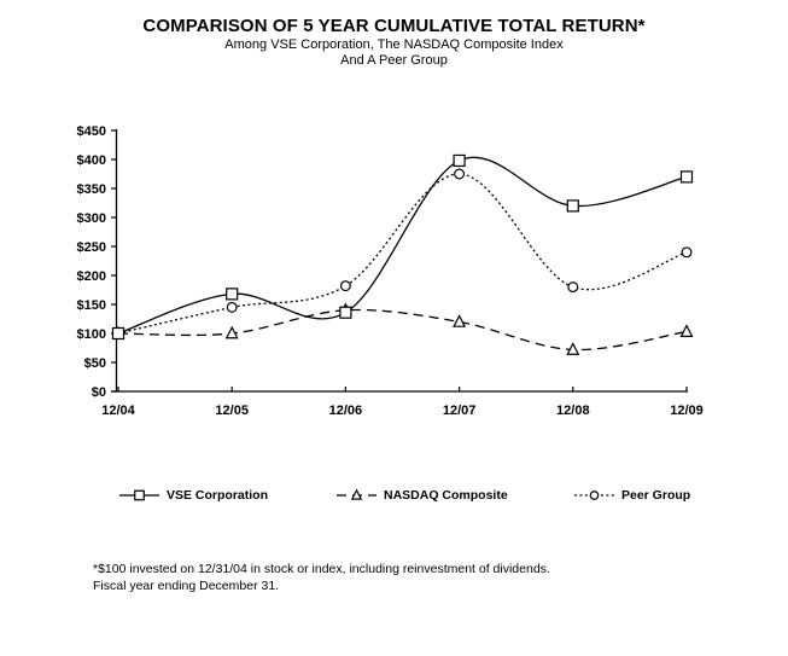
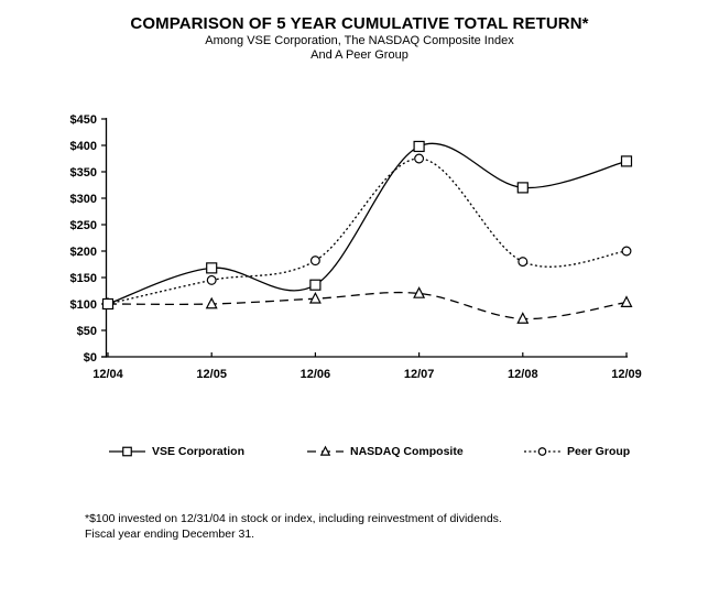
NASDAQ Composite/12/06: $140 -> $110
Peer Group/12/09: $240 -> $200
